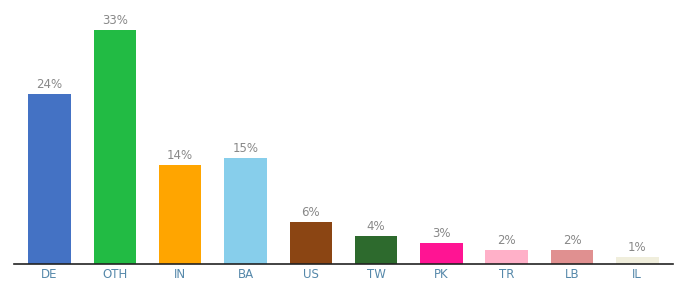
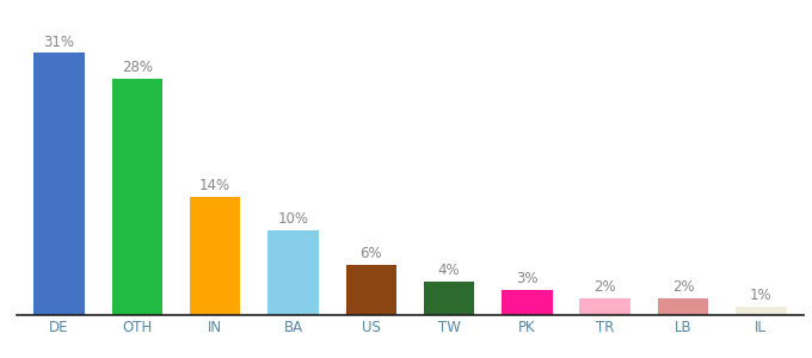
DE: 24% -> 31%
OTH: 33% -> 28%
BA: 15% -> 10%
